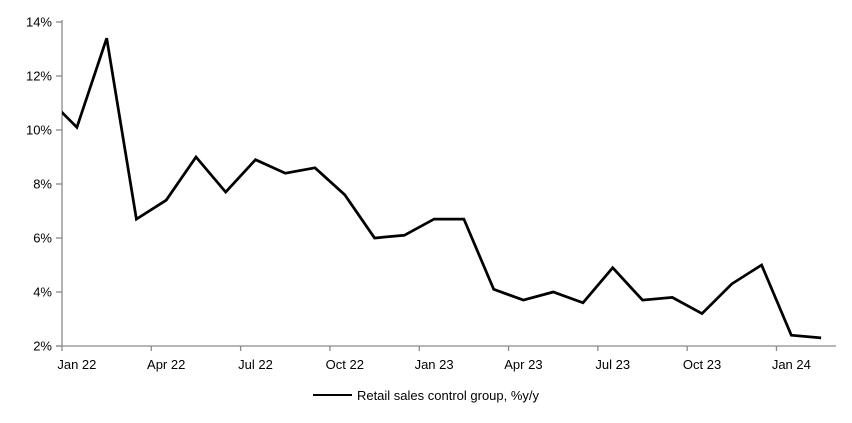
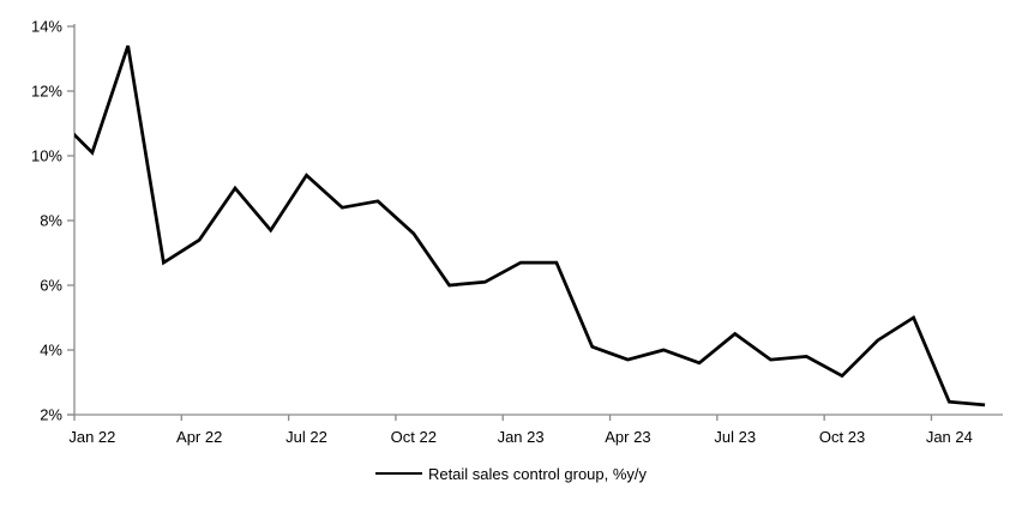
Jul 22: 8.9% -> 9.4%
Jul 23: 4.9% -> 4.5%
